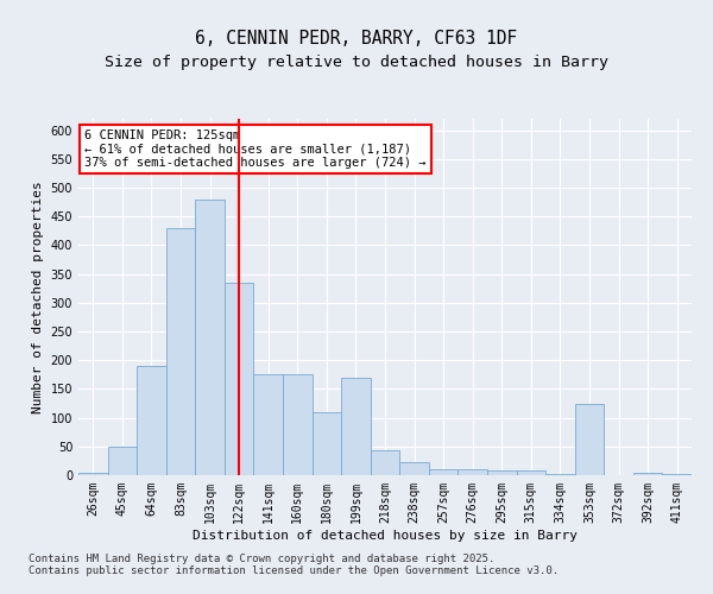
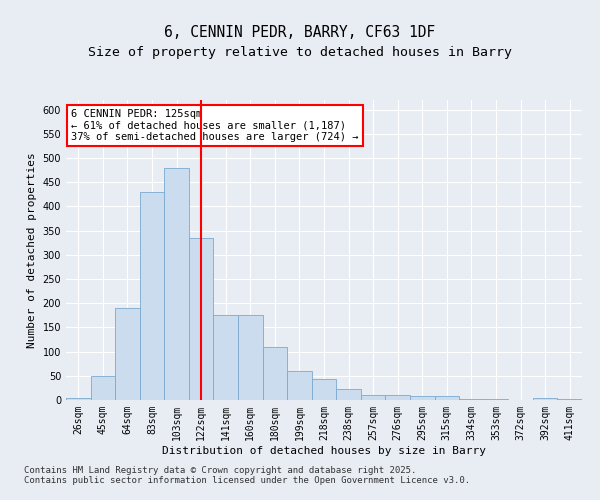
199sqm: 170 -> 60
353sqm: 125 -> 2
